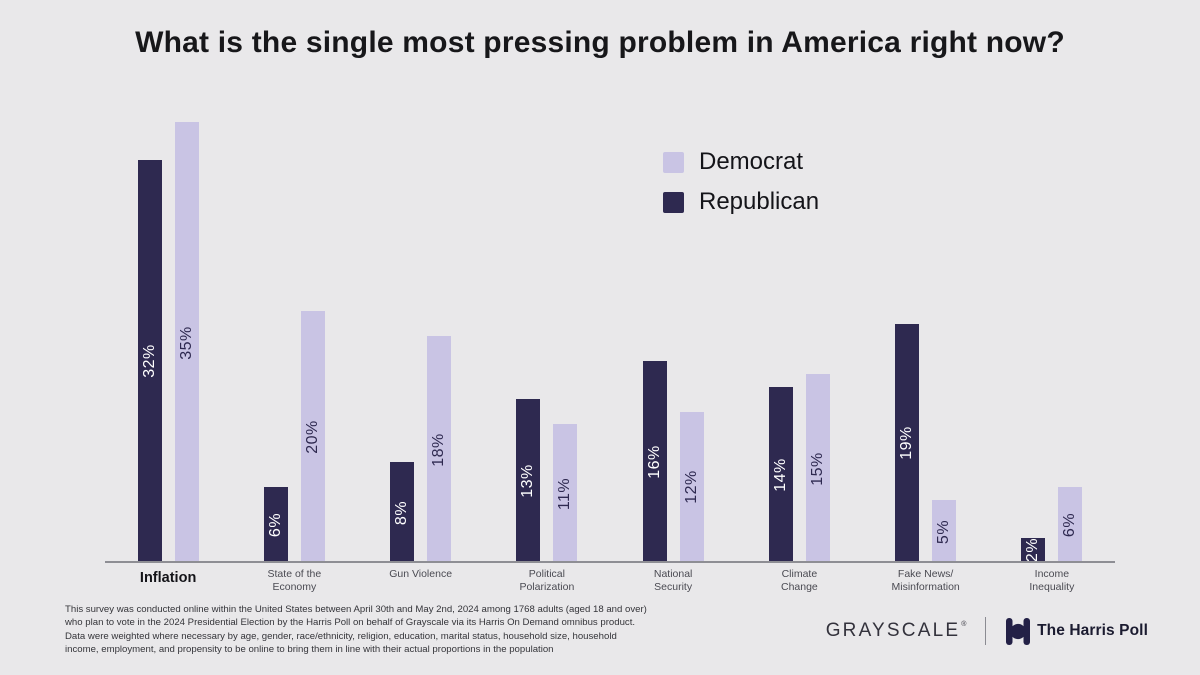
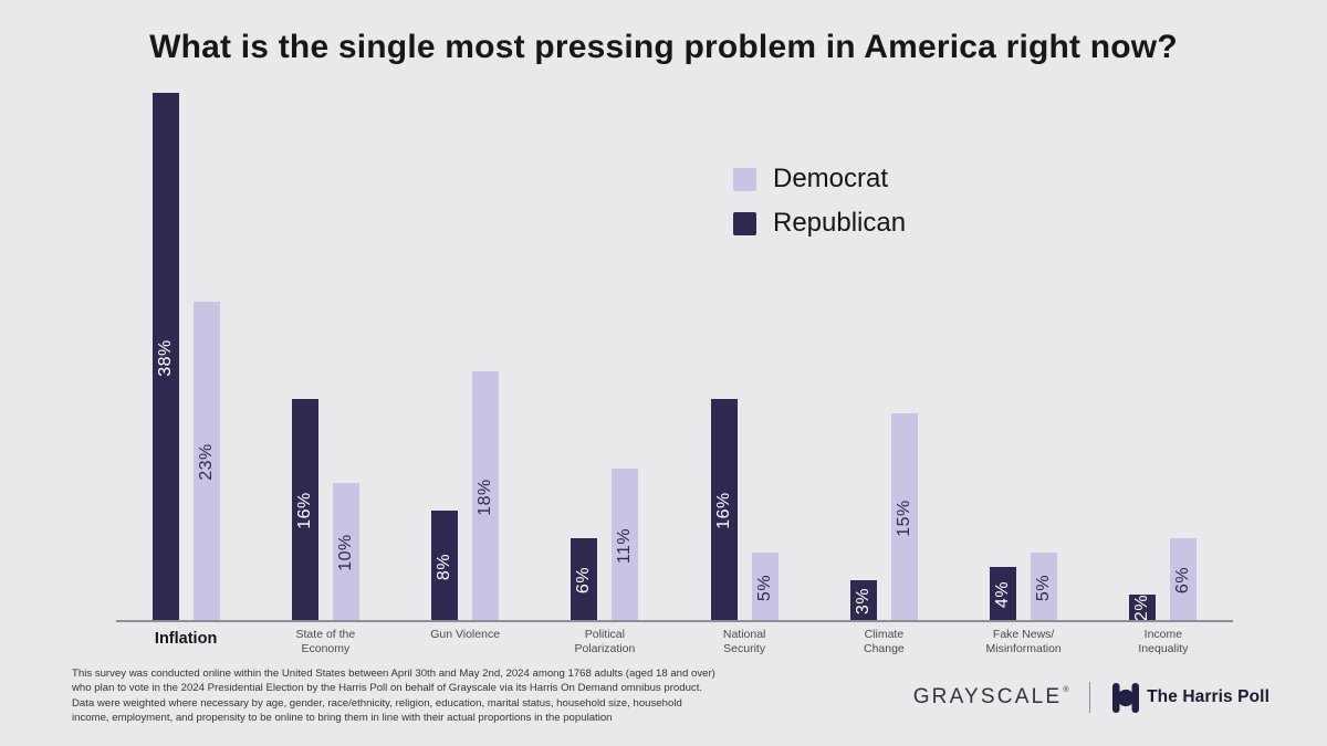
Republican/Inflation: 32% -> 38%
Democrat/Inflation: 35% -> 23%
Republican/State of the Economy: 6% -> 16%
Democrat/State of the Economy: 20% -> 10%
Republican/Political Polarization: 13% -> 6%
Democrat/National Security: 12% -> 5%
Republican/Climate Change: 14% -> 3%
Republican/Fake News/Misinformation: 19% -> 4%
